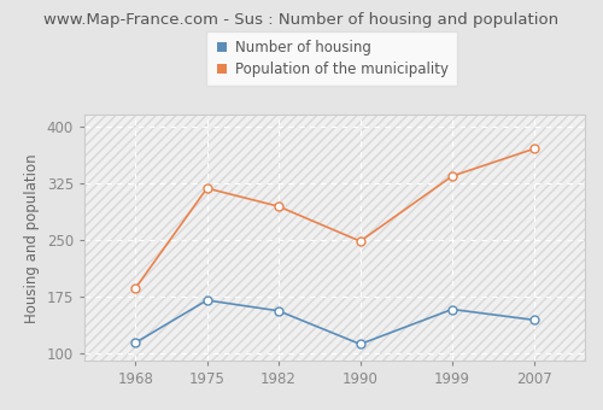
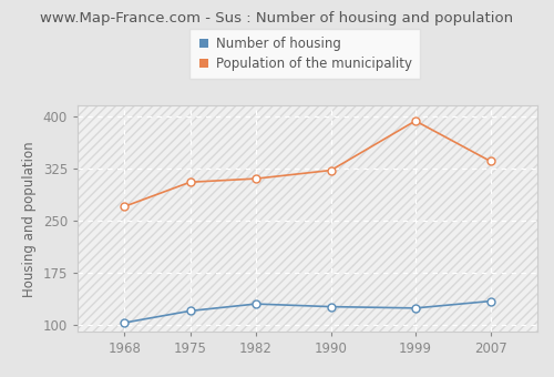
Number of housing/1968: 114 -> 103
Population of the municipality/1968: 186 -> 270
Number of housing/1975: 170 -> 120
Population of the municipality/1975: 318 -> 305
Number of housing/1982: 156 -> 130
Population of the municipality/1982: 294 -> 310
Number of housing/1990: 112 -> 126
Population of the municipality/1990: 248 -> 322
Number of housing/1999: 158 -> 124
Population of the municipality/1999: 334 -> 393
Number of housing/2007: 144 -> 134
Population of the municipality/2007: 370 -> 335
